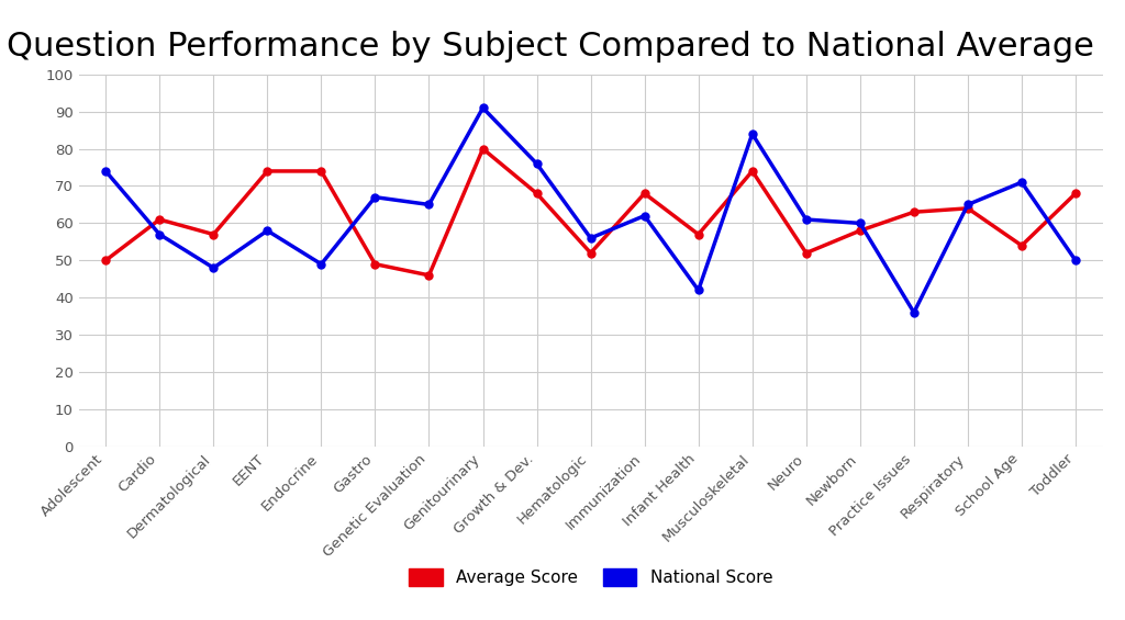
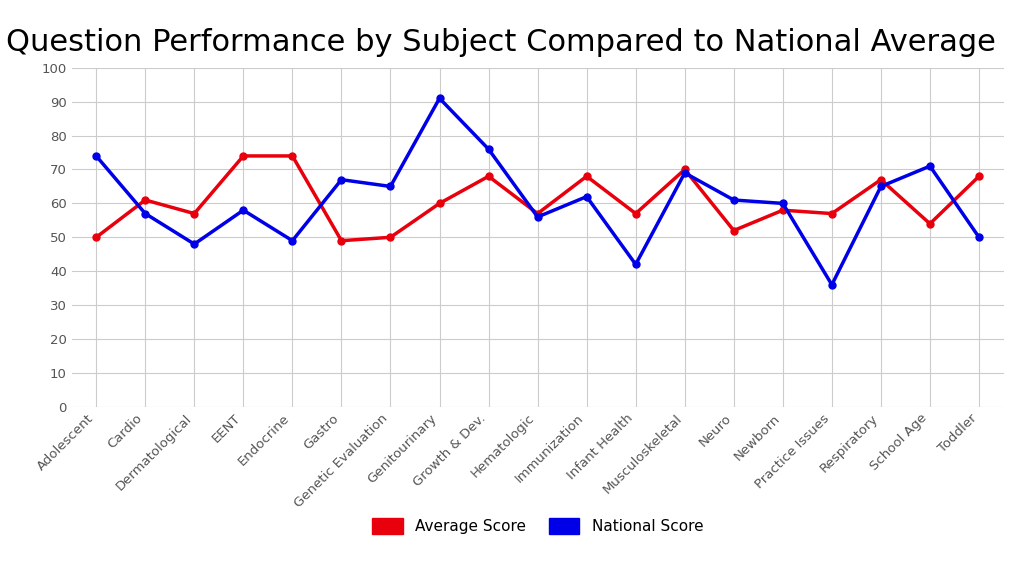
Average Score/Genetic Evaluation: 46 -> 50
Average Score/Genitourinary: 80 -> 60
Average Score/Hematologic: 52 -> 57
Average Score/Musculoskeletal: 74 -> 70
National Score/Musculoskeletal: 84 -> 69
Average Score/Practice Issues: 63 -> 57
Average Score/Respiratory: 64 -> 67
